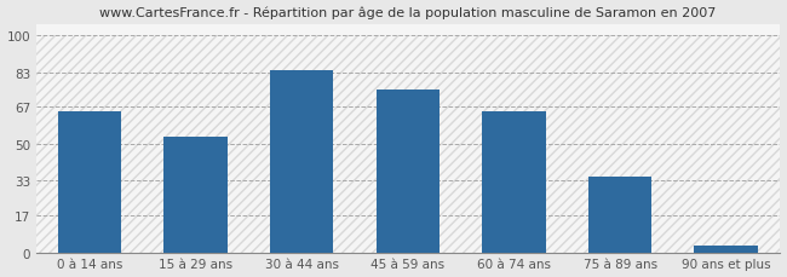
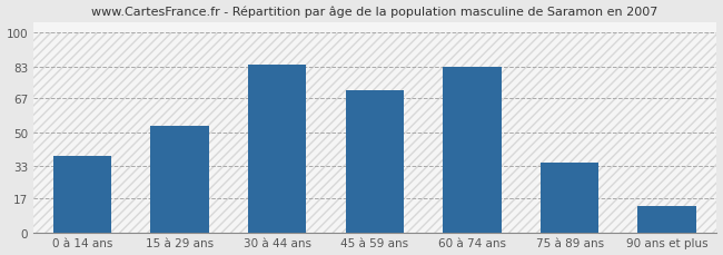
0 à 14 ans: 65 -> 38
45 à 59 ans: 75 -> 71
60 à 74 ans: 65 -> 83
90 ans et plus: 3 -> 13
